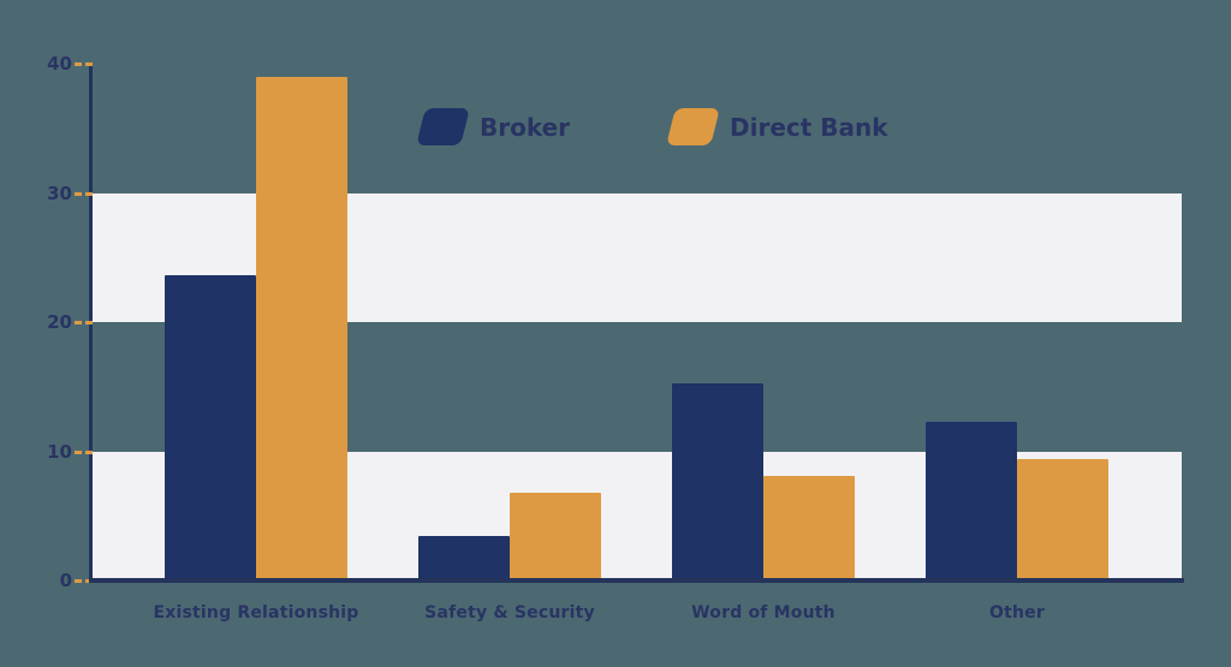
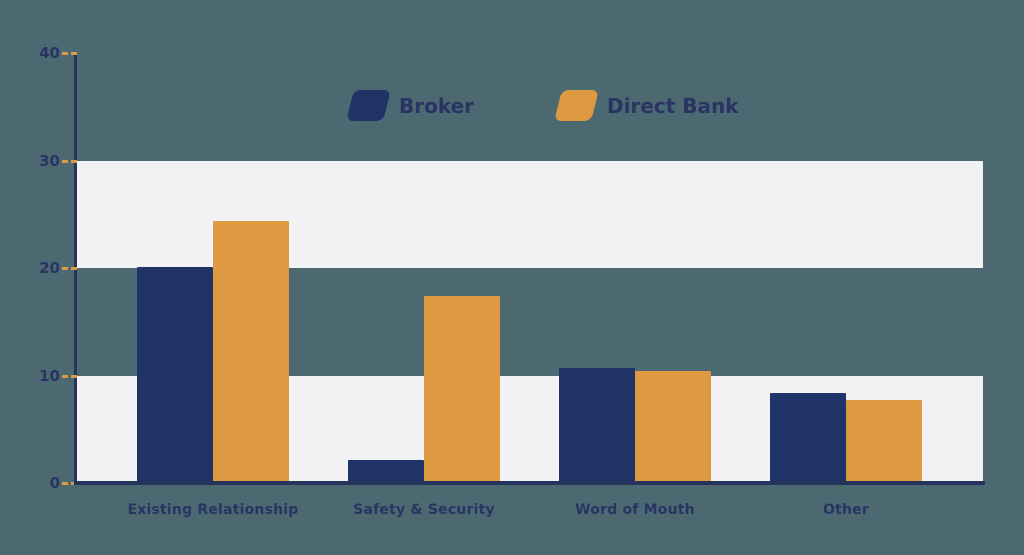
Broker/Existing Relationship: 23.6 -> 20.1
Direct Bank/Existing Relationship: 39.0 -> 24.4
Broker/Safety & Security: 3.4 -> 2.1
Direct Bank/Safety & Security: 6.8 -> 17.4
Broker/Word of Mouth: 15.3 -> 10.7
Direct Bank/Word of Mouth: 8.1 -> 10.4
Broker/Other: 12.3 -> 8.4
Direct Bank/Other: 9.4 -> 7.7
